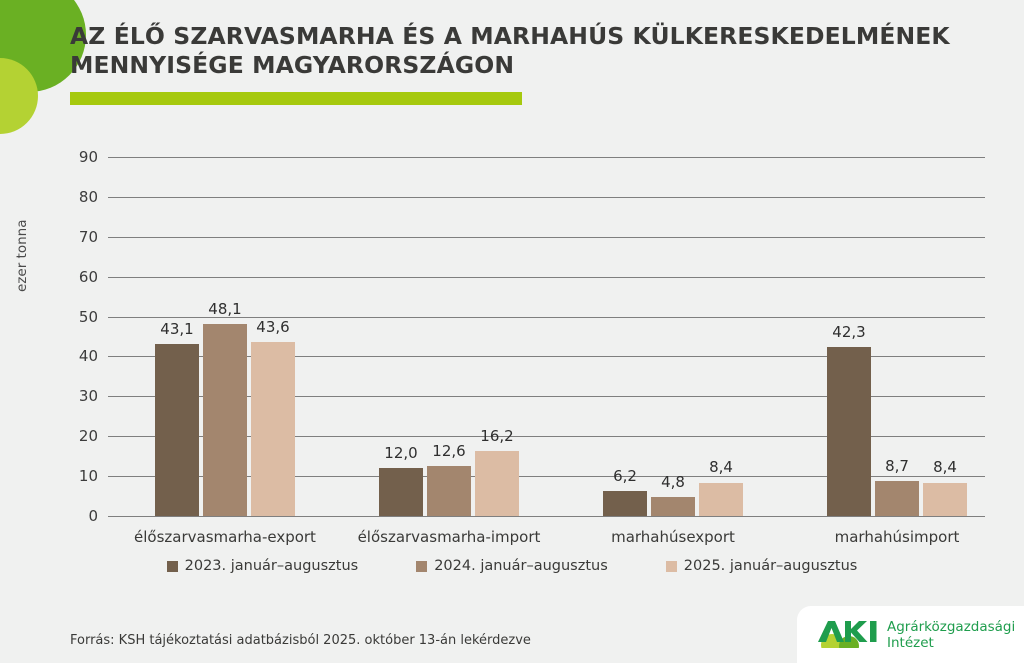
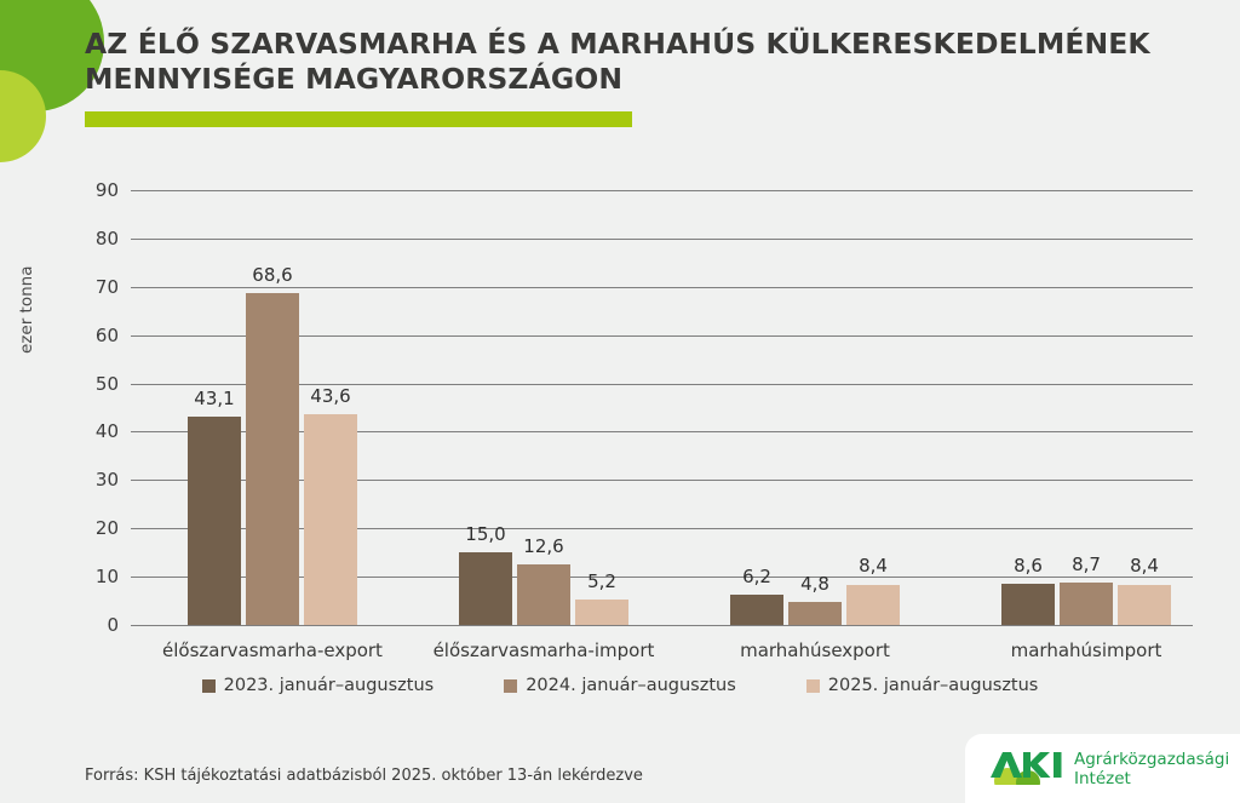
2024. január–augusztus/élőszarvasmarha-export: 48,1 -> 68,6
2023. január–augusztus/élőszarvasmarha-import: 12,0 -> 15,0
2025. január–augusztus/élőszarvasmarha-import: 16,2 -> 5,2
2023. január–augusztus/marhahúsimport: 42,3 -> 8,6
